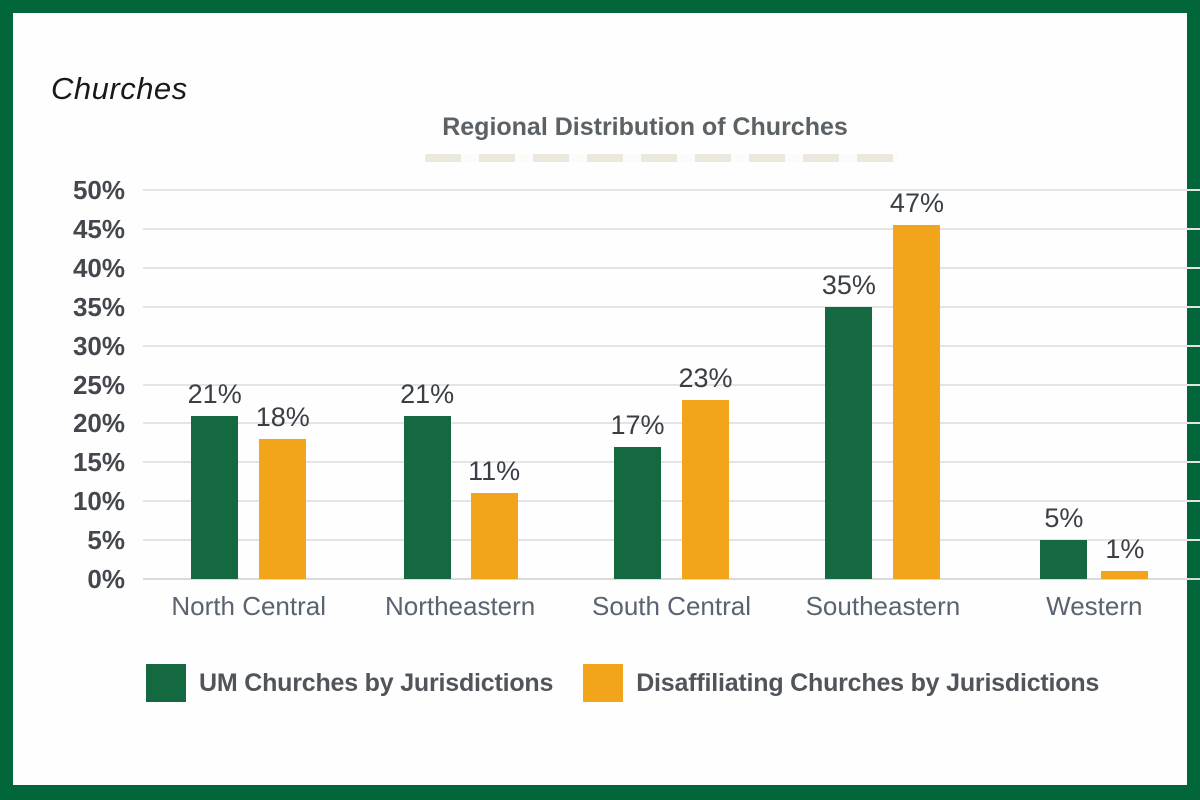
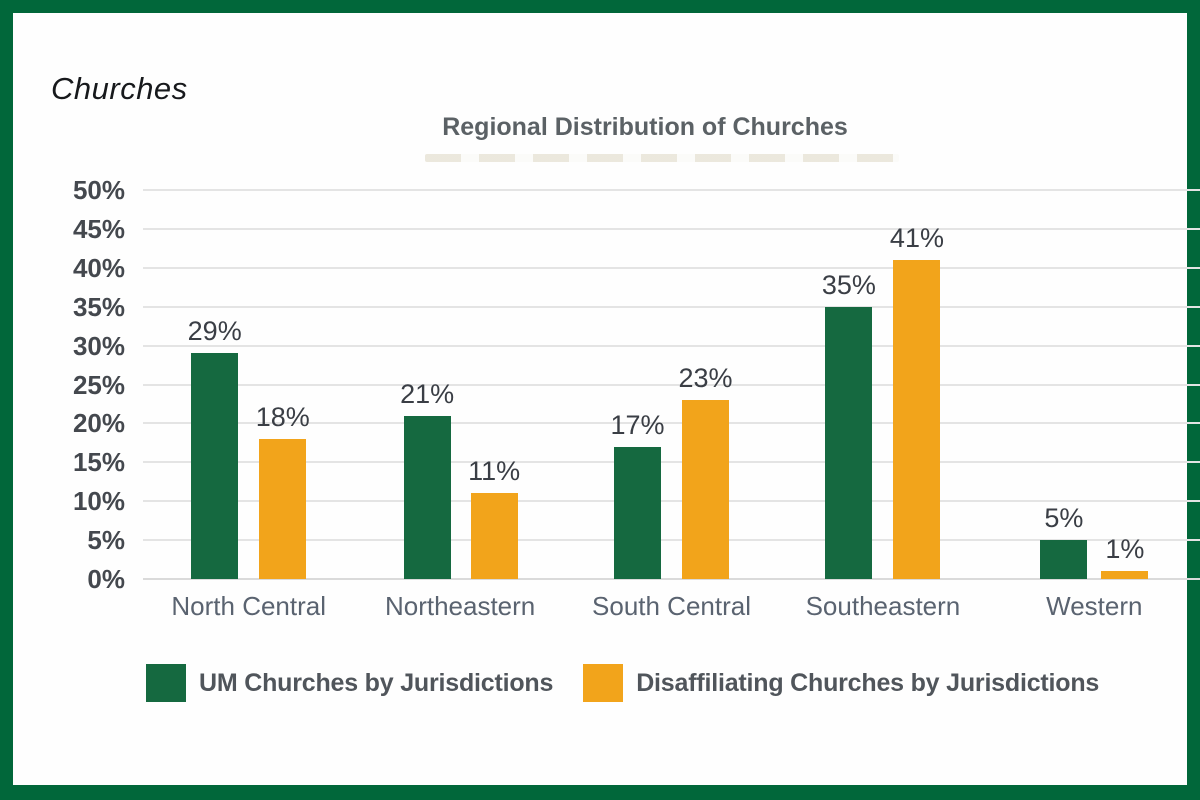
UM Churches by Jurisdictions/North Central: 21% -> 29%
Disaffiliating Churches by Jurisdictions/Southeastern: 47% -> 41%
